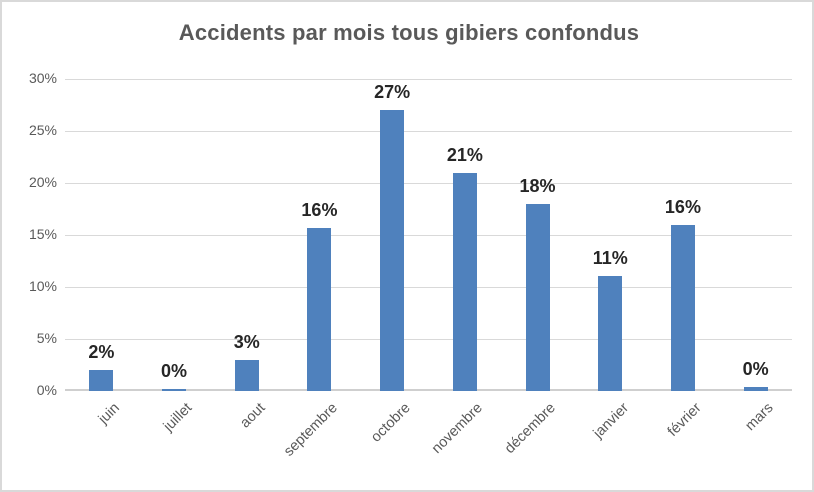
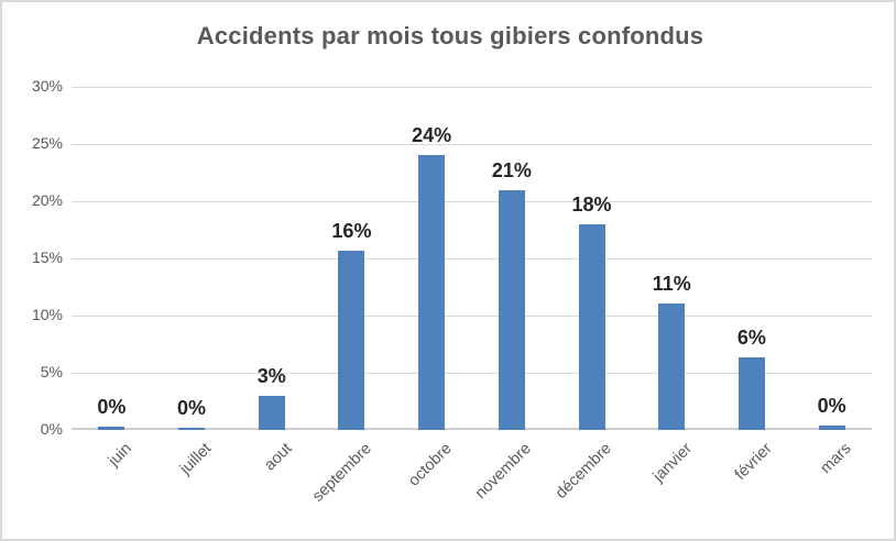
juin: 2% -> 0%
octobre: 27% -> 24%
février: 16% -> 6%
